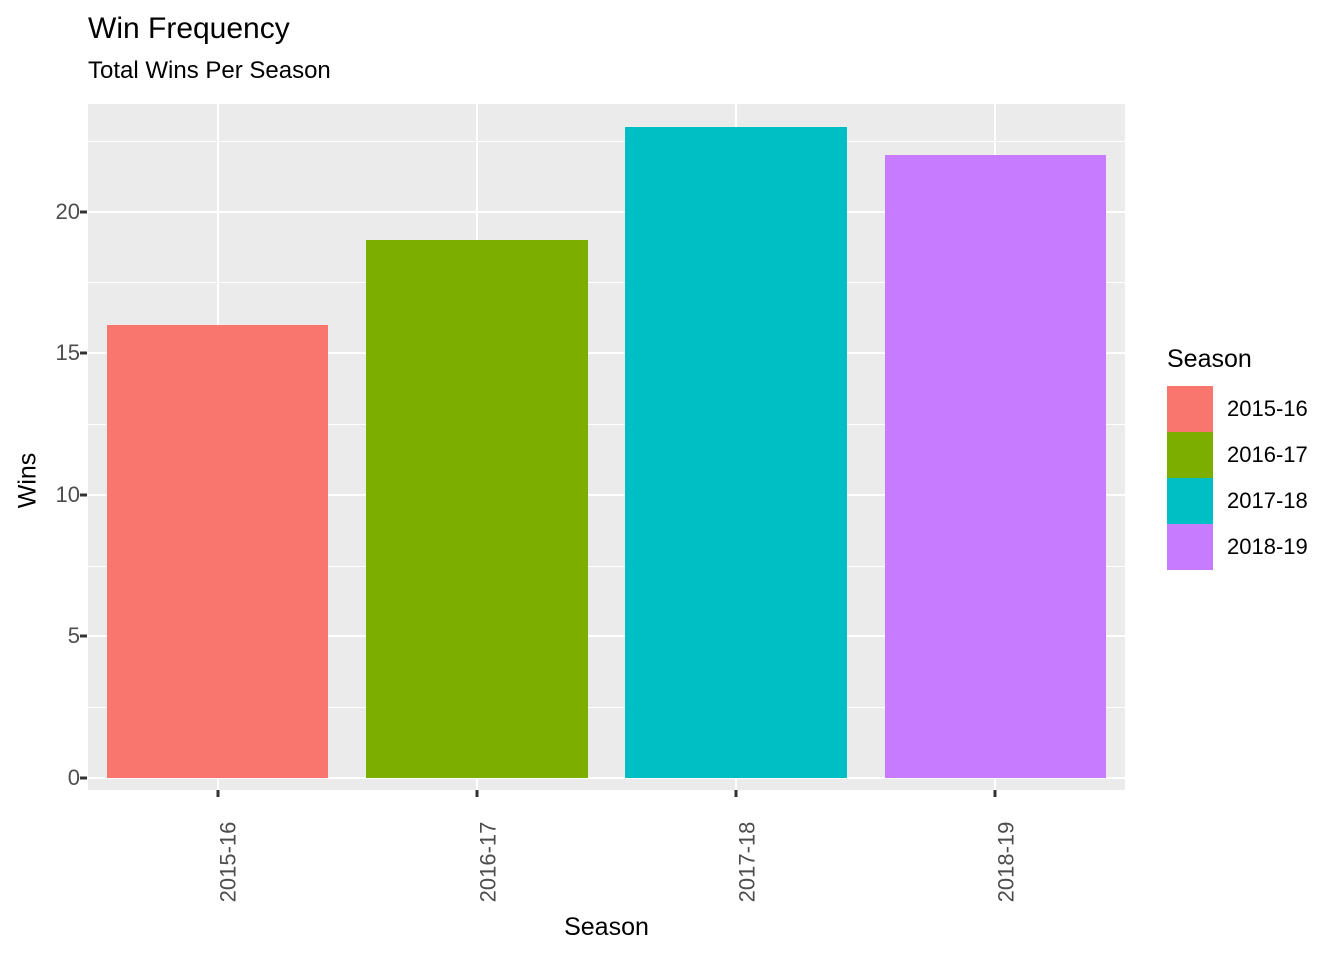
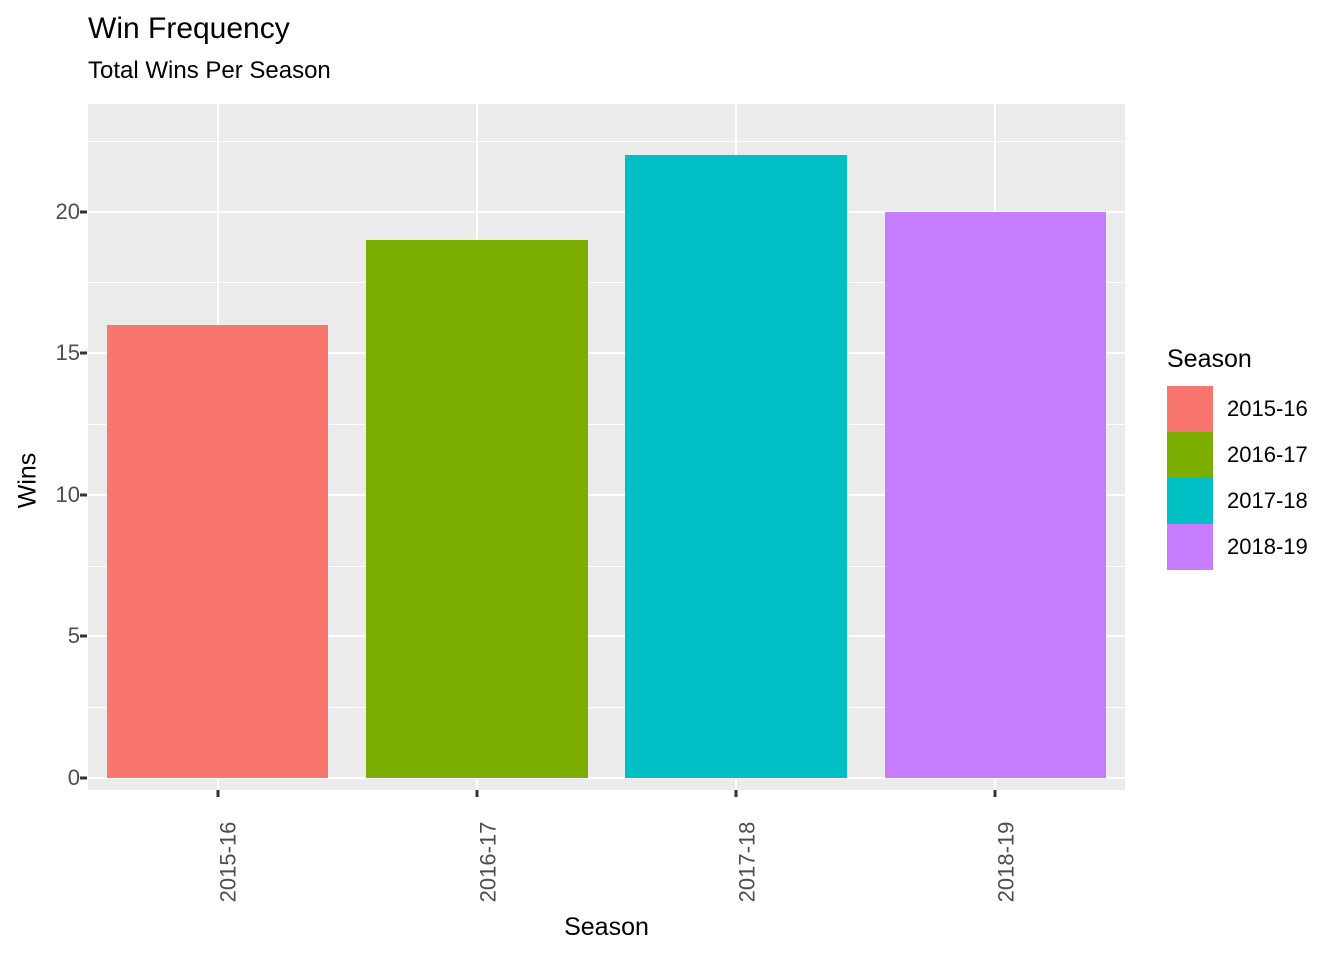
2017-18: 23 -> 22
2018-19: 22 -> 20
